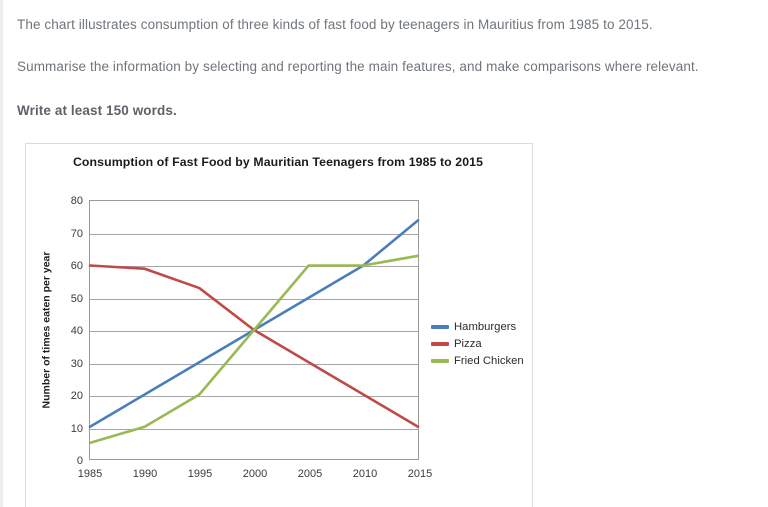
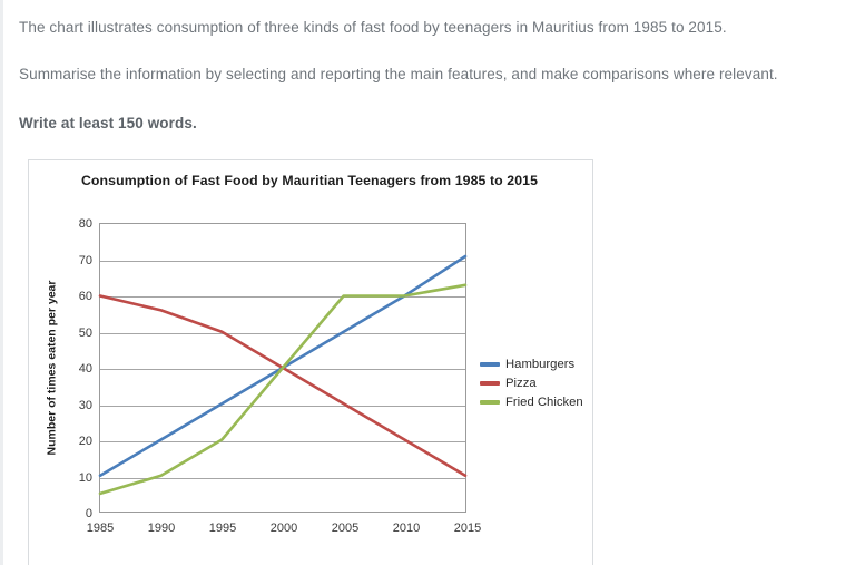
Pizza/1990: 59 -> 56
Pizza/1995: 53 -> 50
Hamburgers/2015: 74 -> 71
